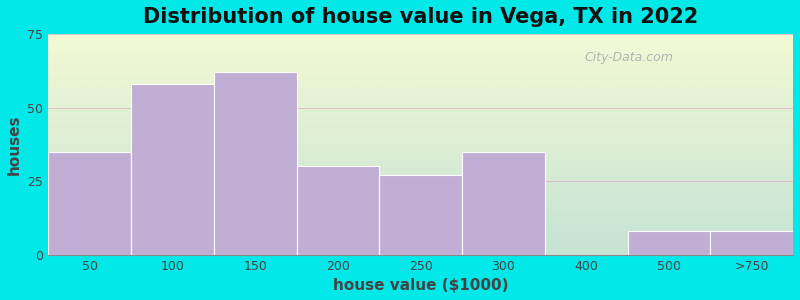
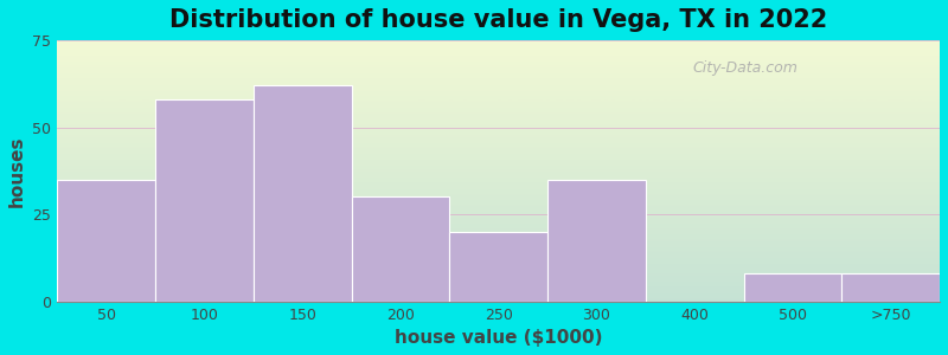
250: 27 -> 20
